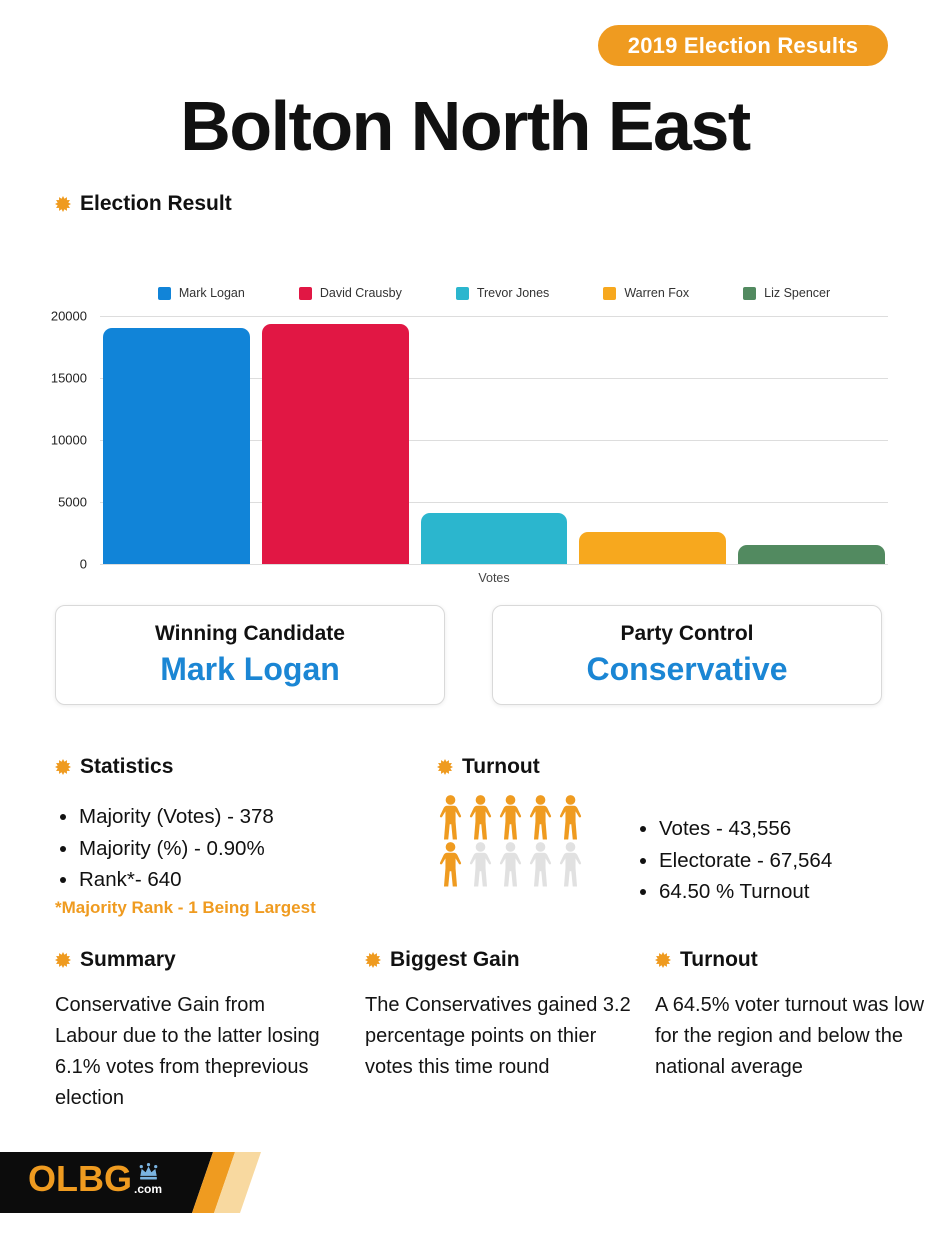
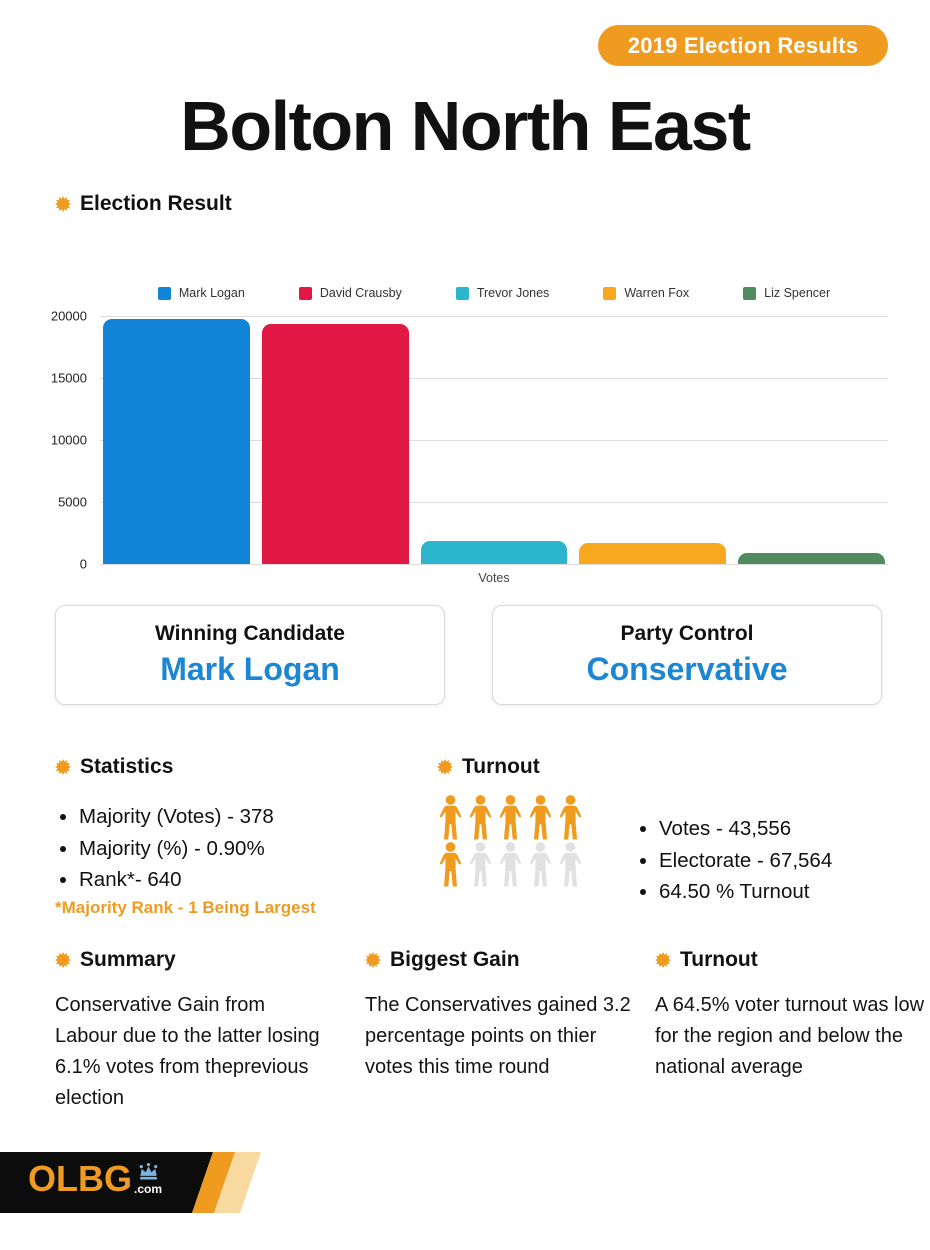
Mark Logan: 19000 -> 19800
Trevor Jones: 4100 -> 1900
Warren Fox: 2600 -> 1700
Liz Spencer: 1500 -> 900
